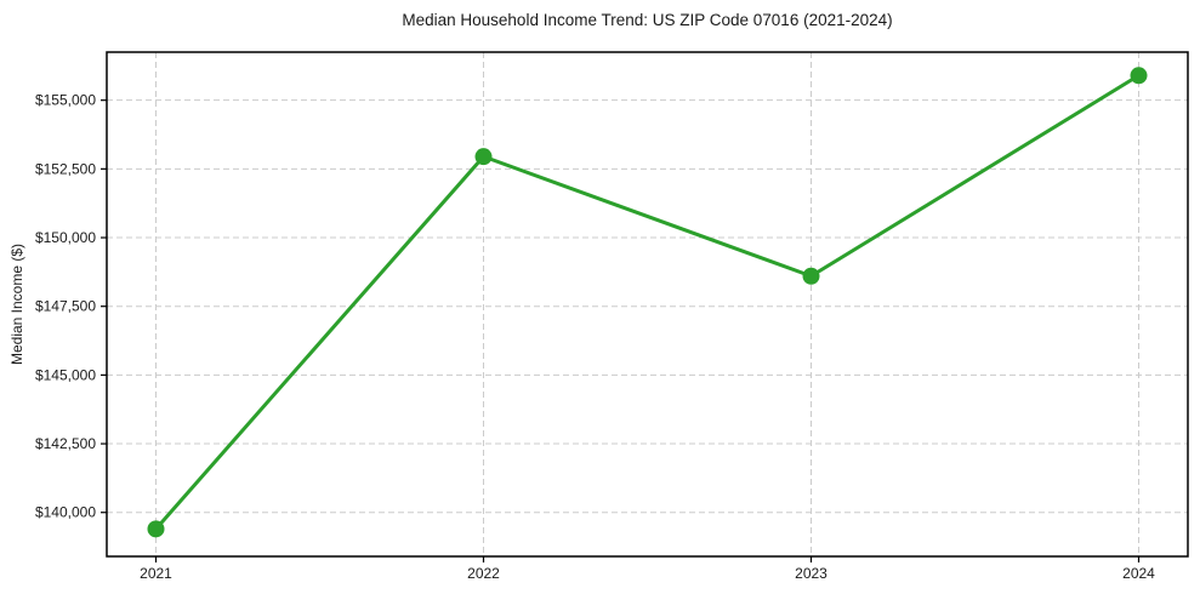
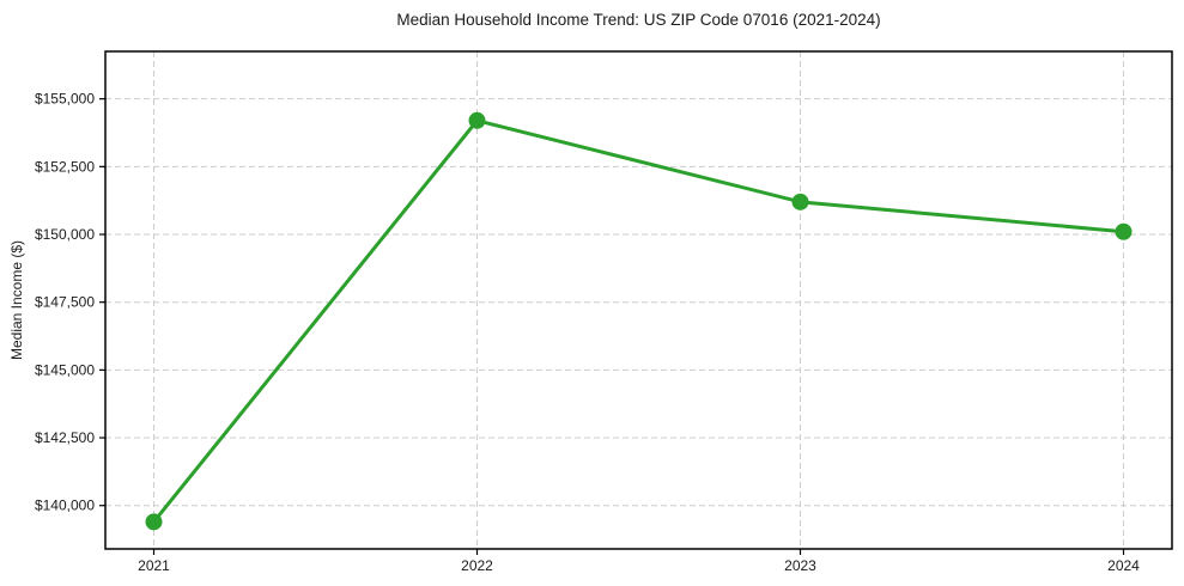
2022: $153000 -> $154200
2023: $148600 -> $151200
2024: $155900 -> $150100
